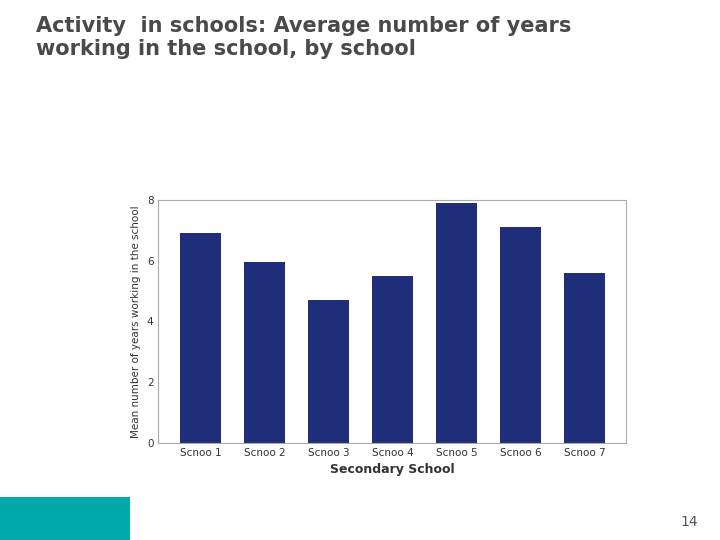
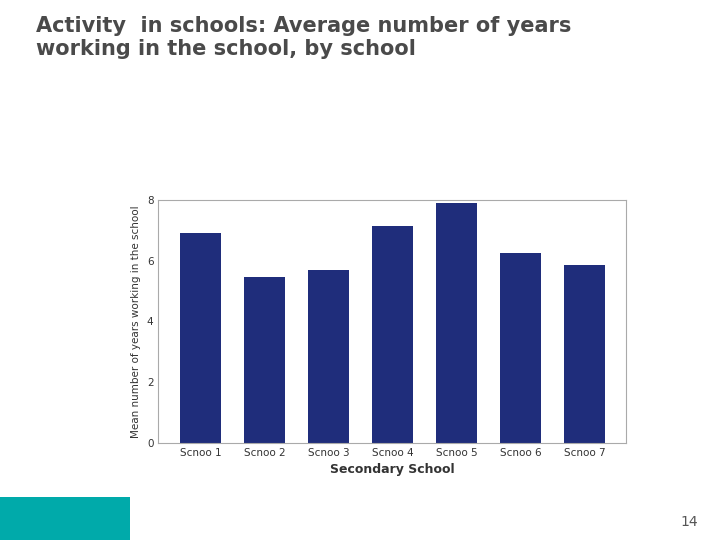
Scnoo 2: 5.95 -> 5.45
Scnoo 3: 4.70 -> 5.70
Scnoo 4: 5.50 -> 7.15
Scnoo 6: 7.10 -> 6.25
Scnoo 7: 5.60 -> 5.85
